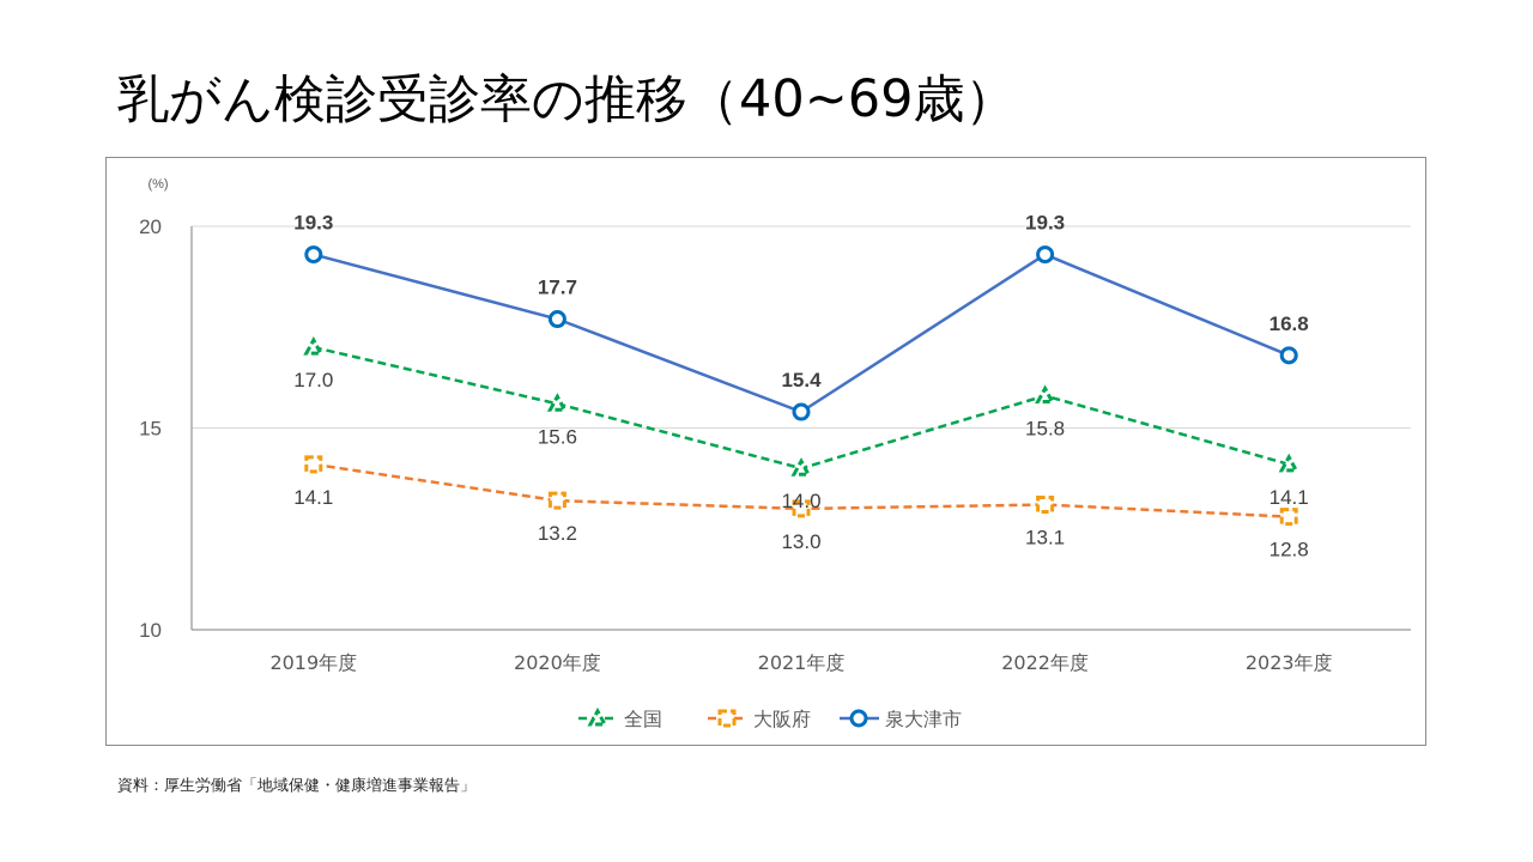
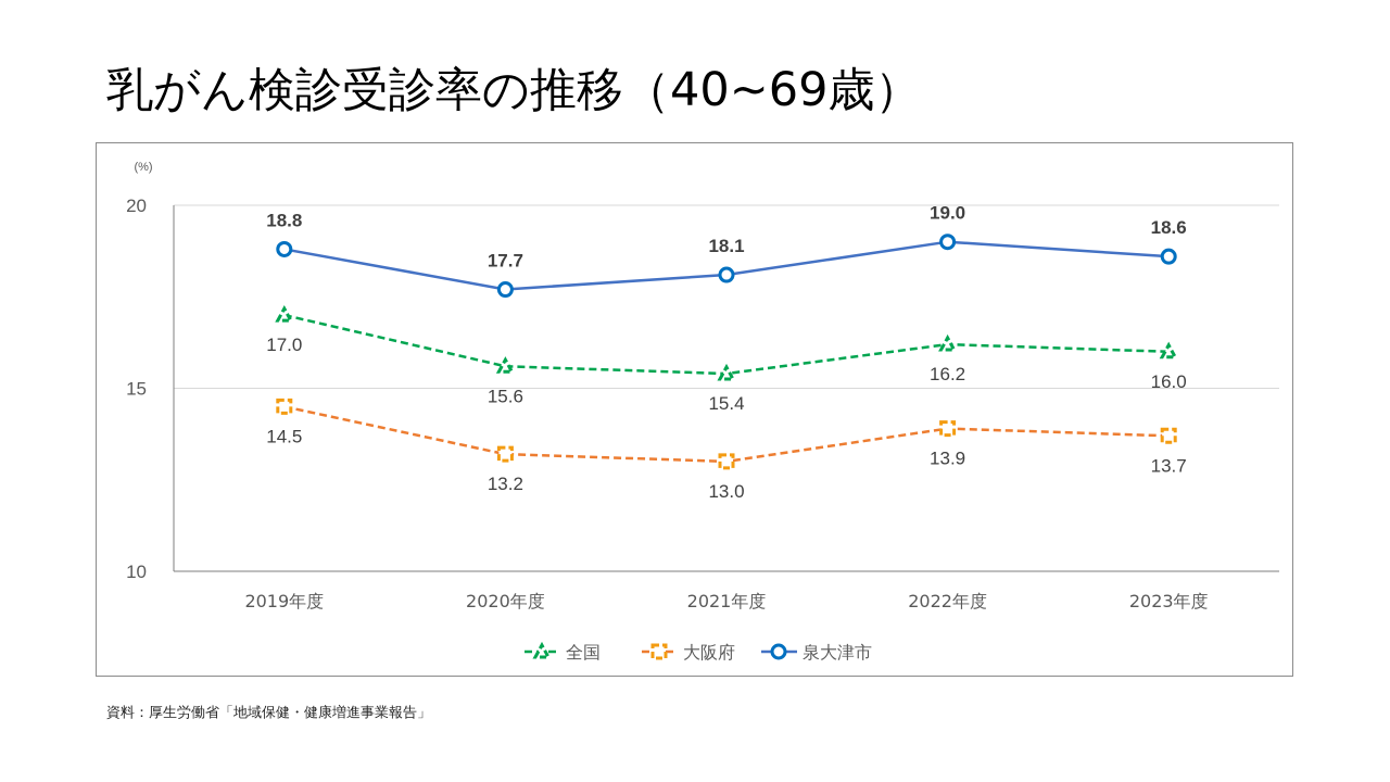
大阪府/2019年度: 14.1 -> 14.5
泉大津市/2019年度: 19.3 -> 18.8
全国/2021年度: 14.0 -> 15.4
泉大津市/2021年度: 15.4 -> 18.1
全国/2022年度: 15.8 -> 16.2
大阪府/2022年度: 13.1 -> 13.9
泉大津市/2022年度: 19.3 -> 19.0
全国/2023年度: 14.1 -> 16.0
大阪府/2023年度: 12.8 -> 13.7
泉大津市/2023年度: 16.8 -> 18.6
